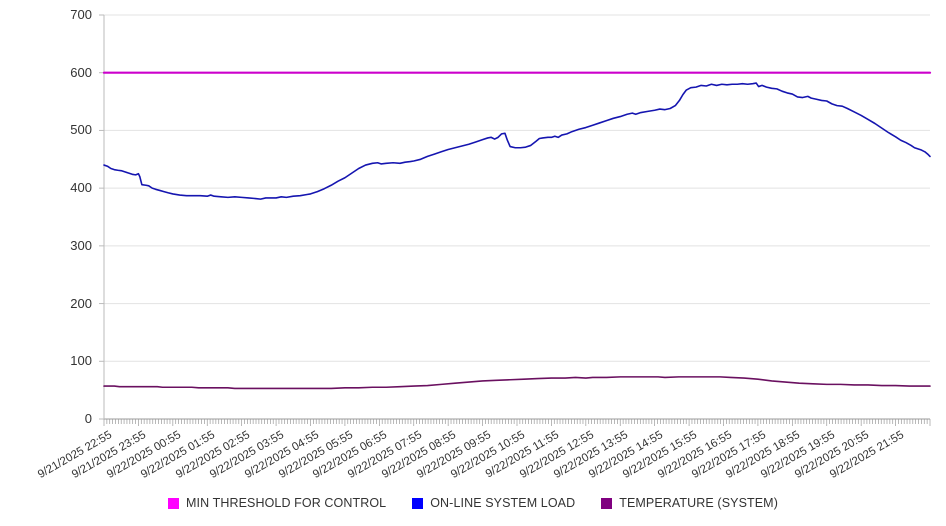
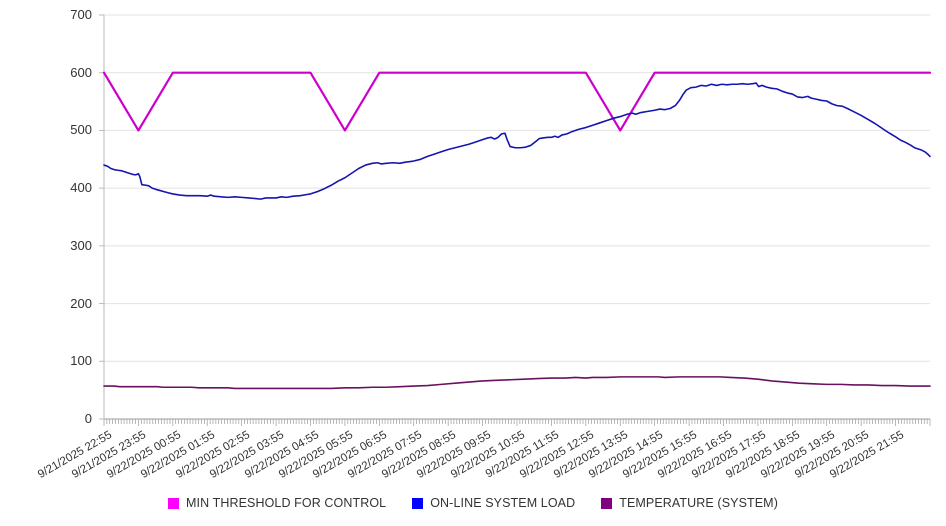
MIN THRESHOLD FOR CONTROL/9/21/2025 23:55: 600 -> 500
MIN THRESHOLD FOR CONTROL/9/22/2025 05:55: 600 -> 500
MIN THRESHOLD FOR CONTROL/9/22/2025 13:55: 600 -> 500
